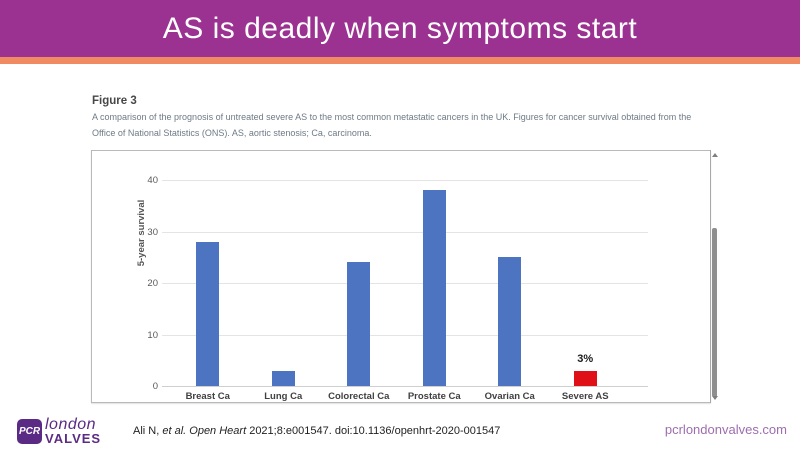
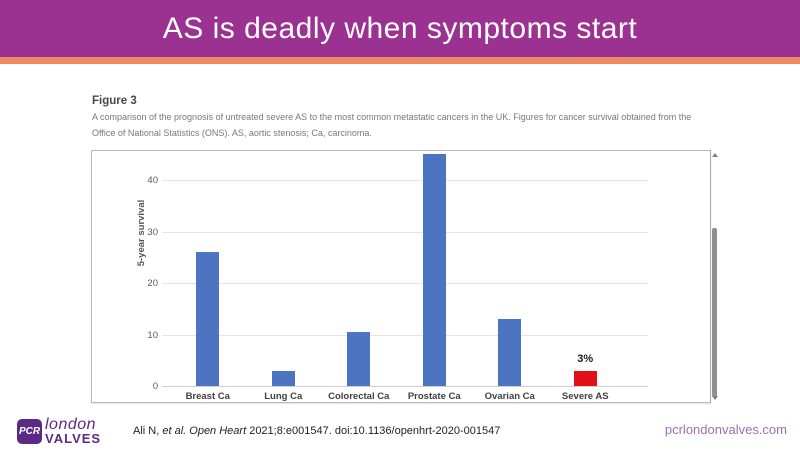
Breast Ca: 28 -> 26
Colorectal Ca: 24 -> 10
Prostate Ca: 38 -> 45
Ovarian Ca: 25 -> 13
